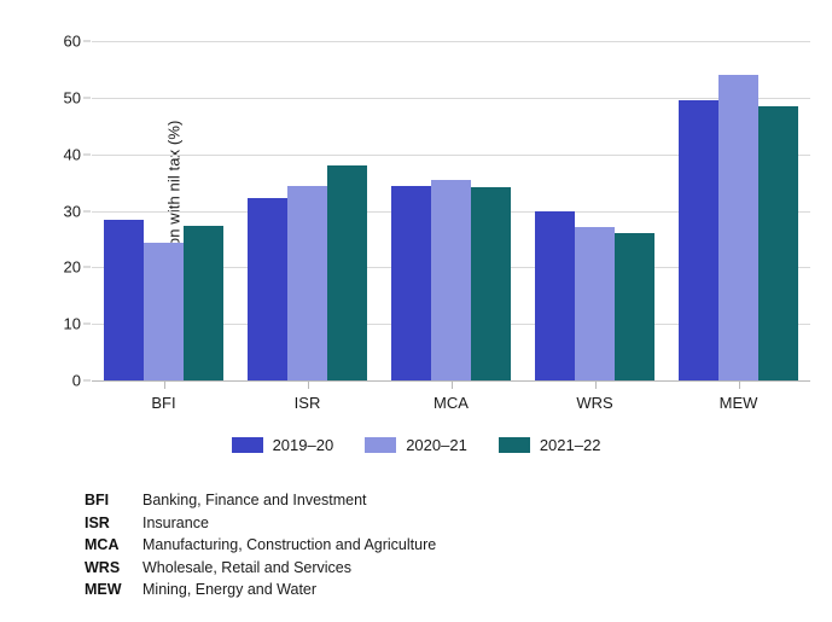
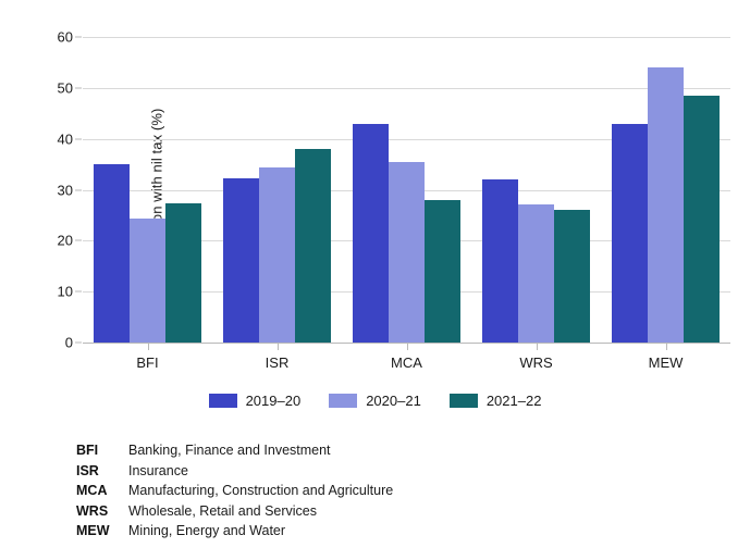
2019–20/BFI: 28 -> 35
2019–20/MCA: 34 -> 43
2021–22/MCA: 34 -> 28
2019–20/WRS: 30 -> 32
2019–20/MEW: 50 -> 43
